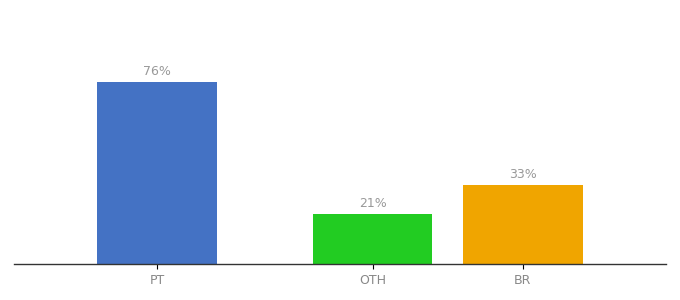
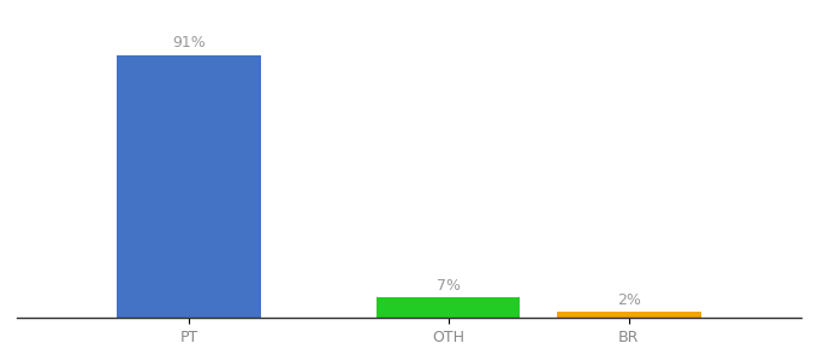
PT: 76% -> 91%
OTH: 21% -> 7%
BR: 33% -> 2%
